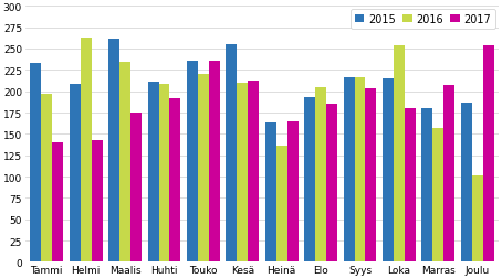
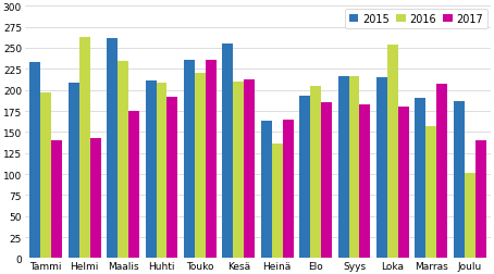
2017/Syys: 204 -> 183
2015/Marras: 180 -> 190
2017/Joulu: 254 -> 140
